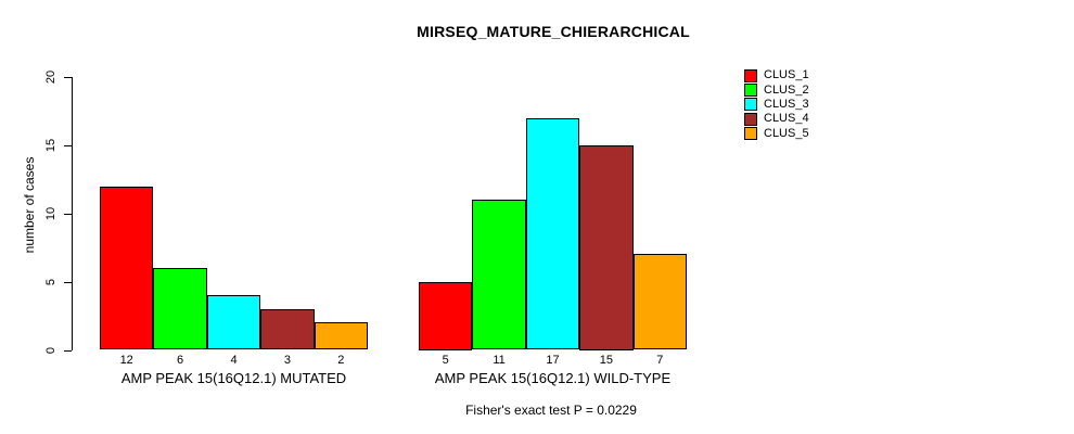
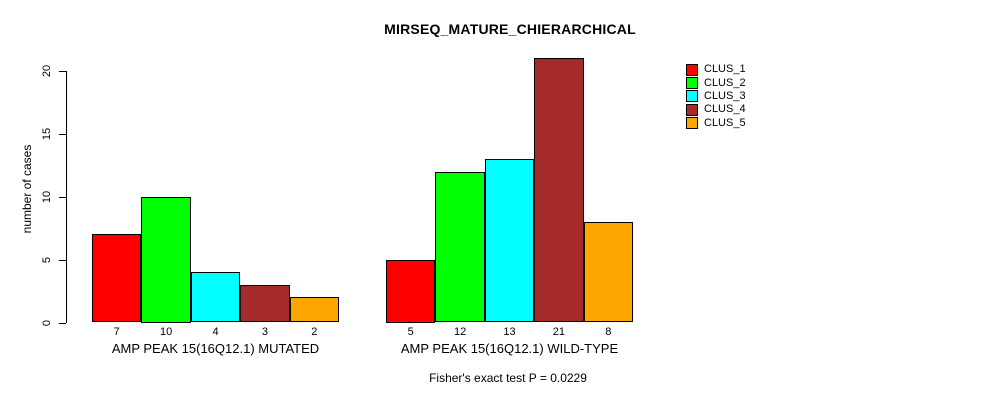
CLUS_1/AMP PEAK 15(16Q12.1) MUTATED: 12 -> 7
CLUS_2/AMP PEAK 15(16Q12.1) MUTATED: 6 -> 10
CLUS_2/AMP PEAK 15(16Q12.1) WILD-TYPE: 11 -> 12
CLUS_3/AMP PEAK 15(16Q12.1) WILD-TYPE: 17 -> 13
CLUS_4/AMP PEAK 15(16Q12.1) WILD-TYPE: 15 -> 21
CLUS_5/AMP PEAK 15(16Q12.1) WILD-TYPE: 7 -> 8
